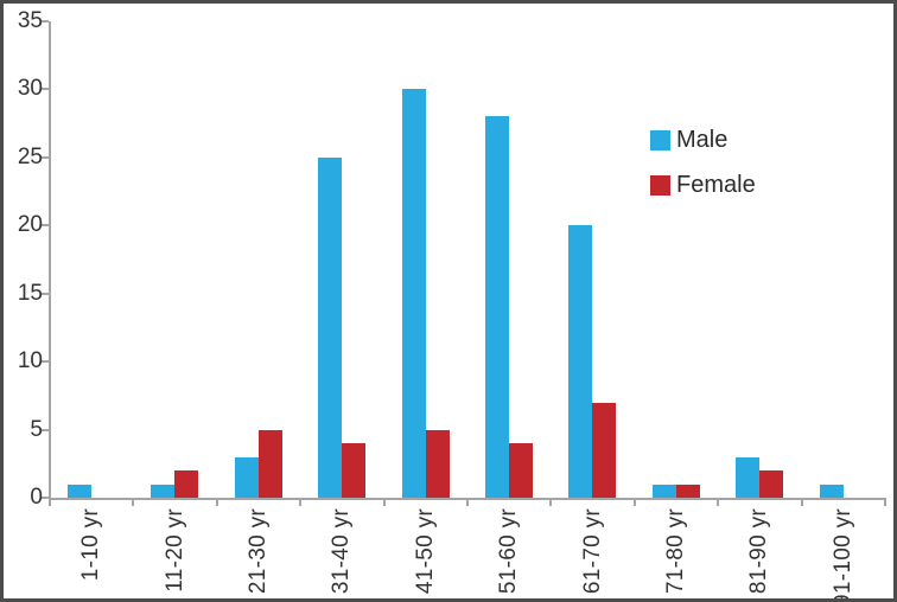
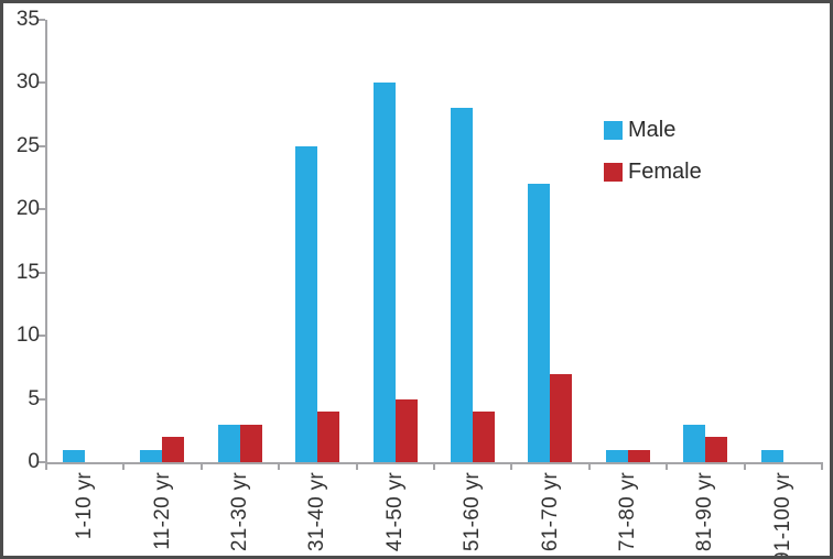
Female/21-30 yr: 5 -> 3
Male/61-70 yr: 20 -> 22
